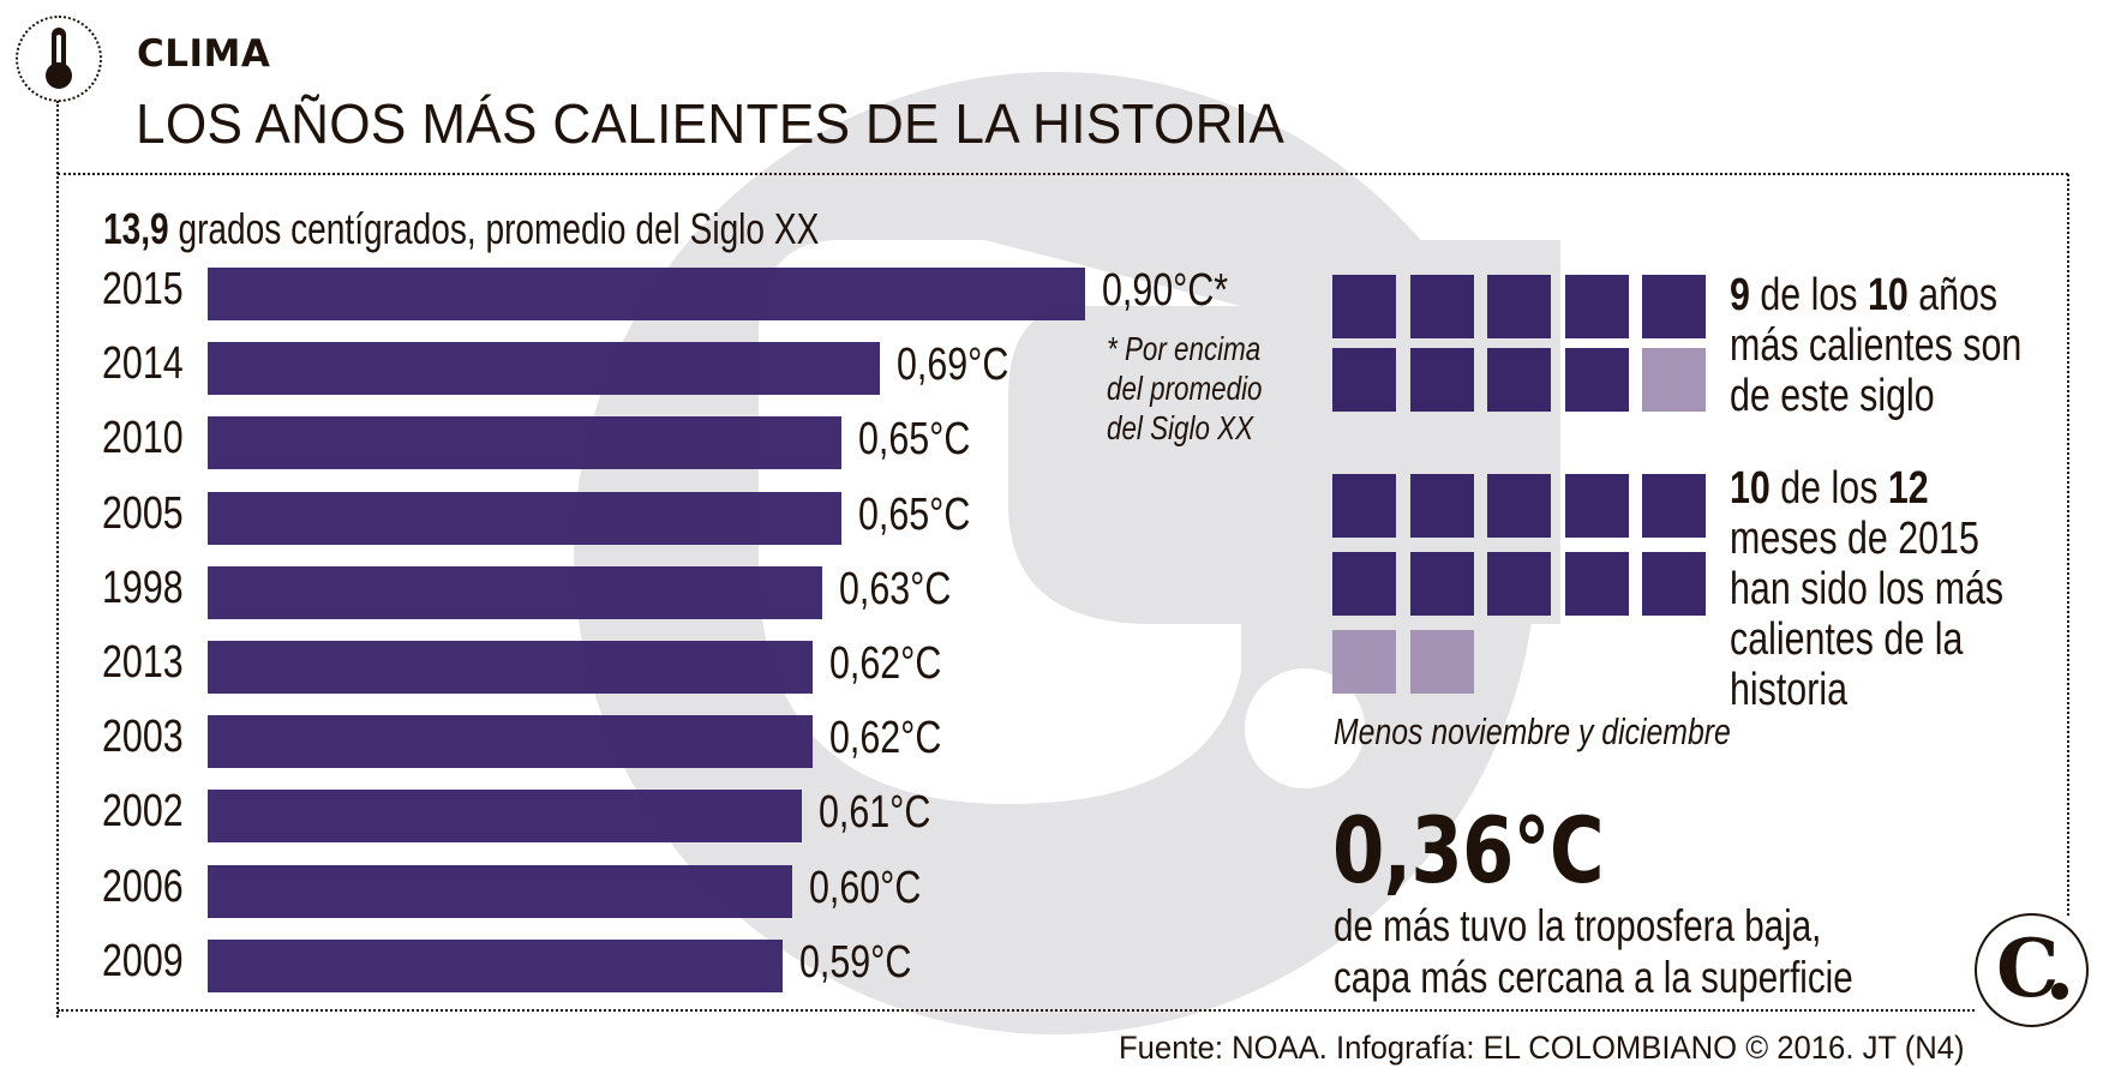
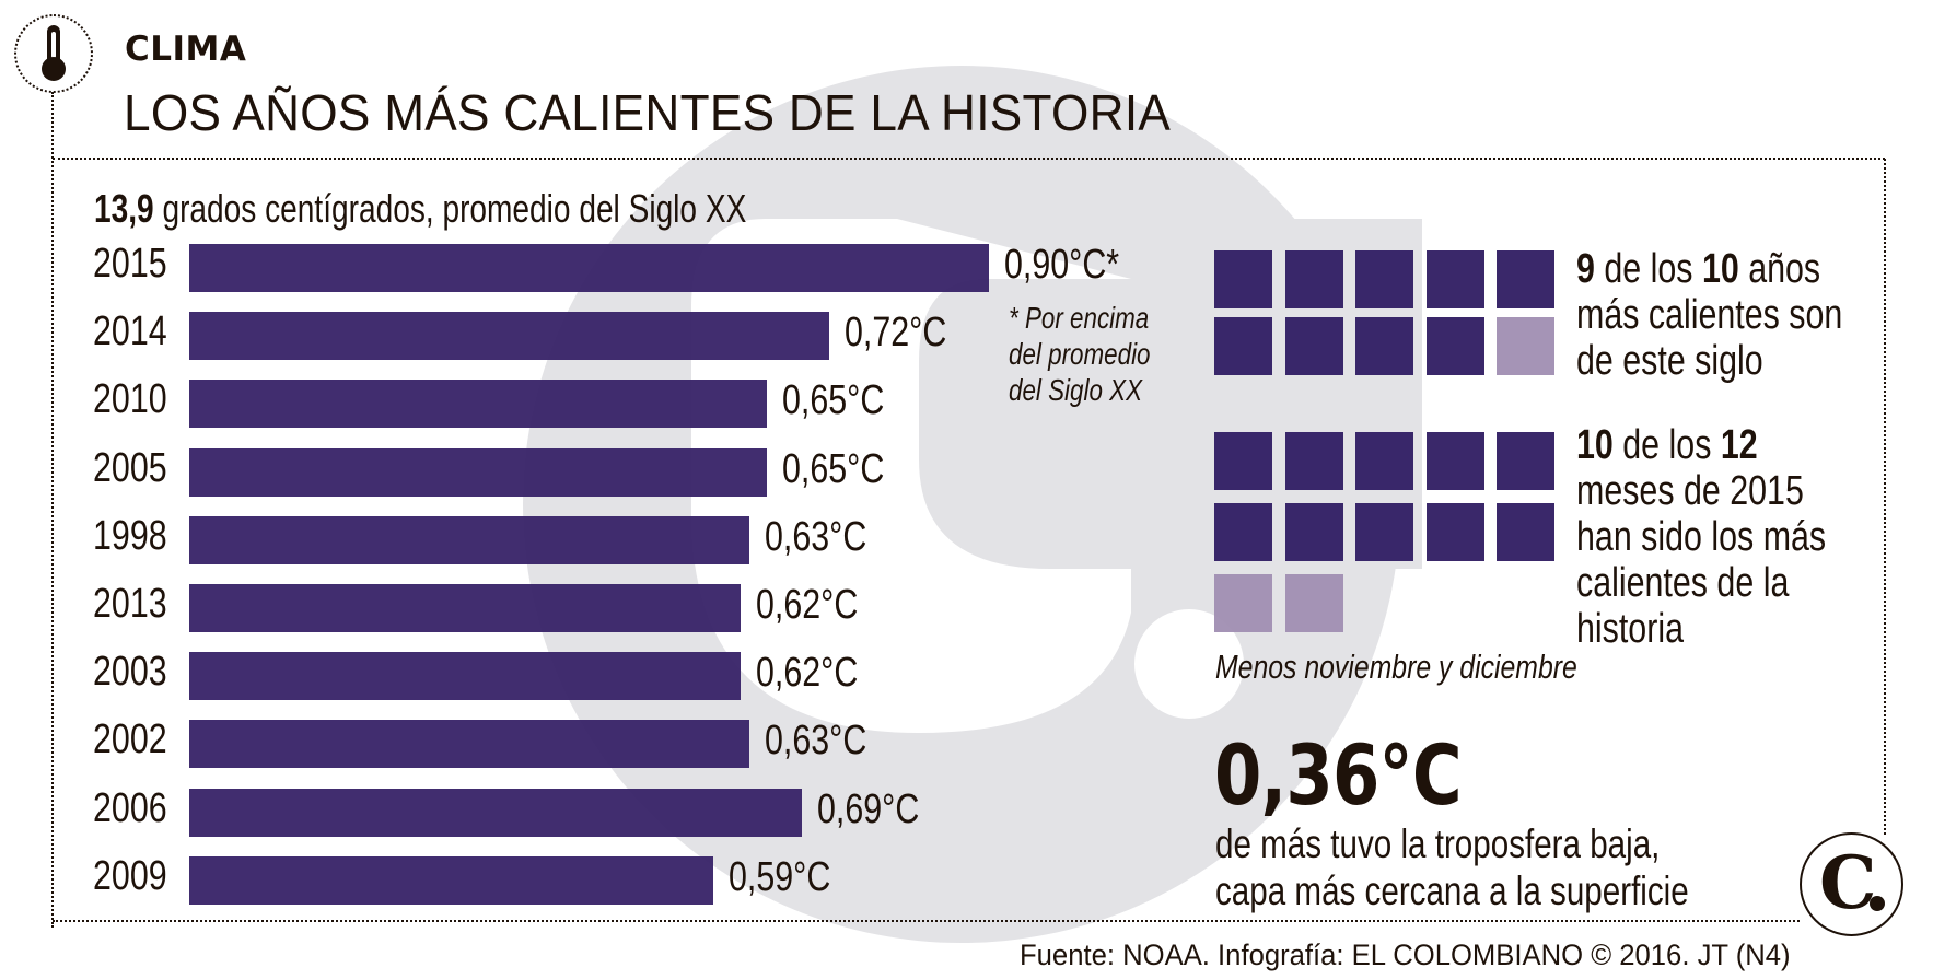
2014: 0,69°C -> 0,72°C
2002: 0,61°C -> 0,63°C
2006: 0,60°C -> 0,69°C
